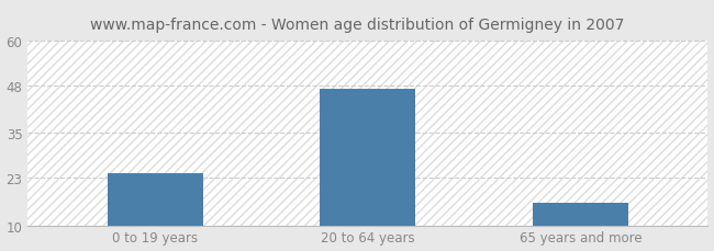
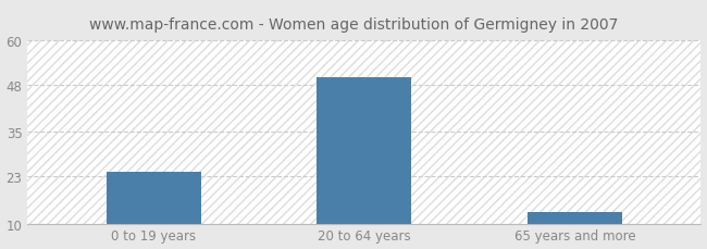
20 to 64 years: 47 -> 50
65 years and more: 16 -> 13
